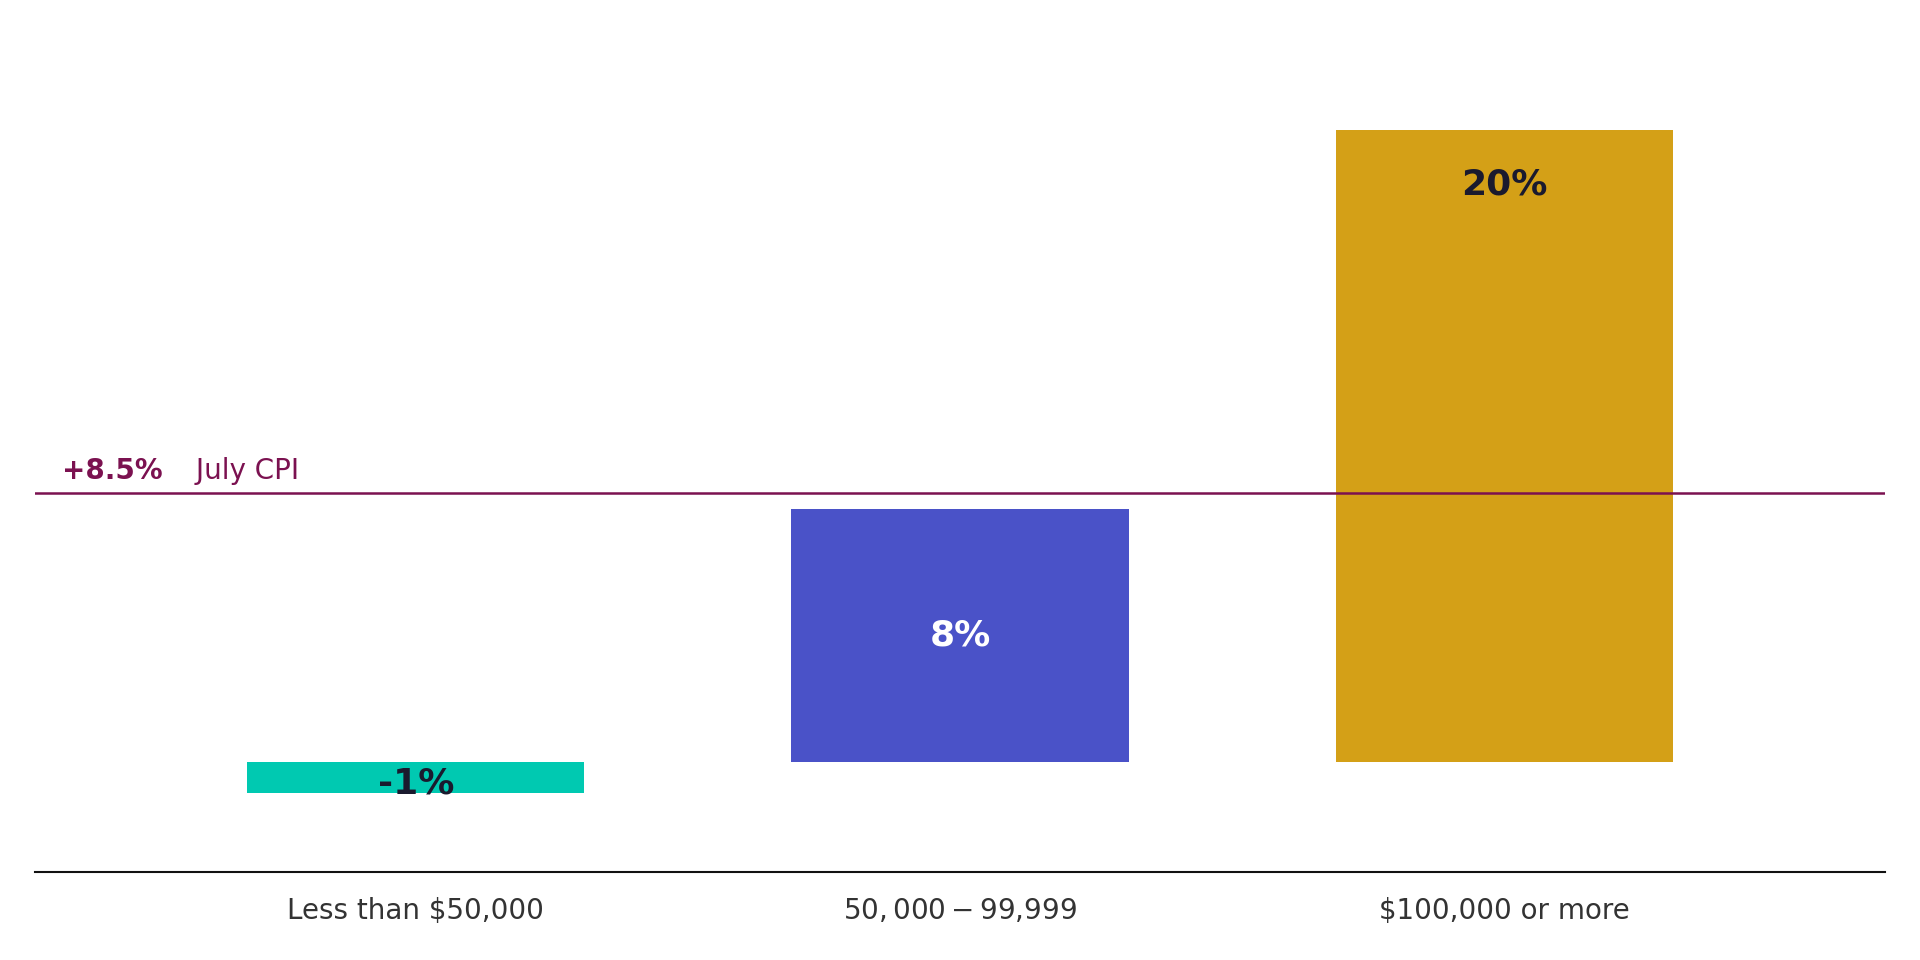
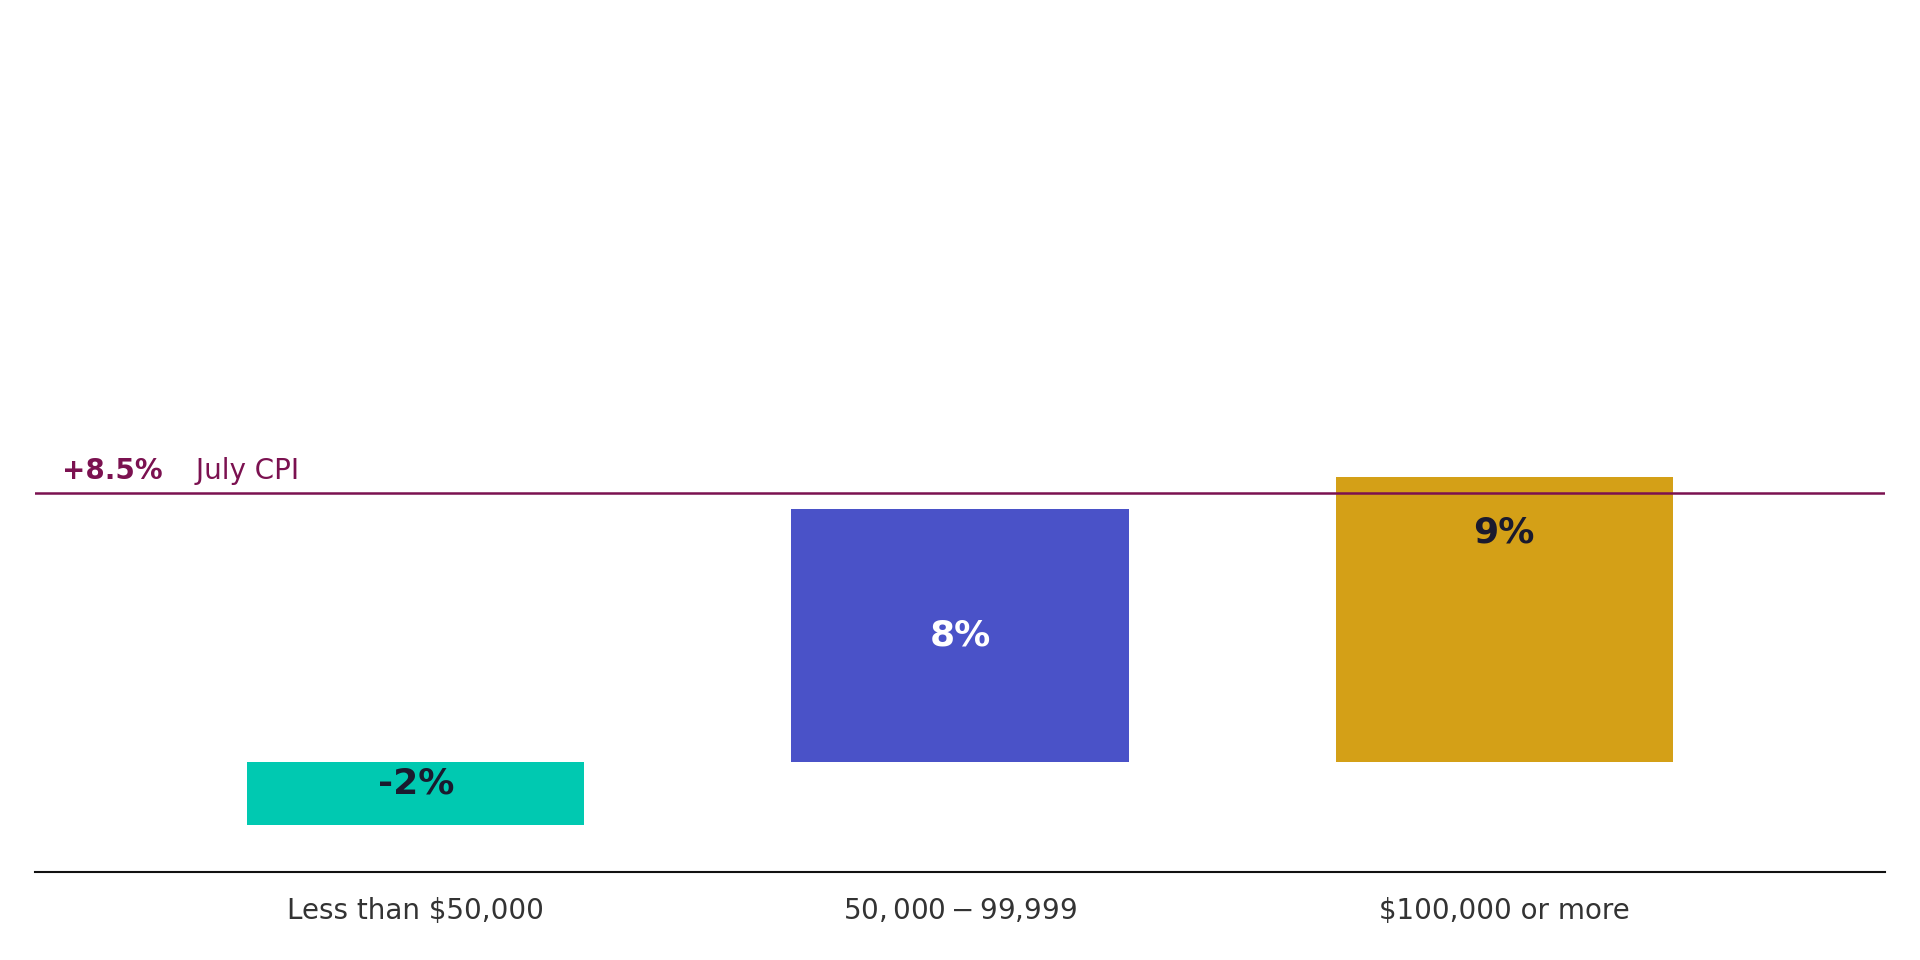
Less than $50,000: -1% -> -2%
$100,000 or more: 20% -> 9%
